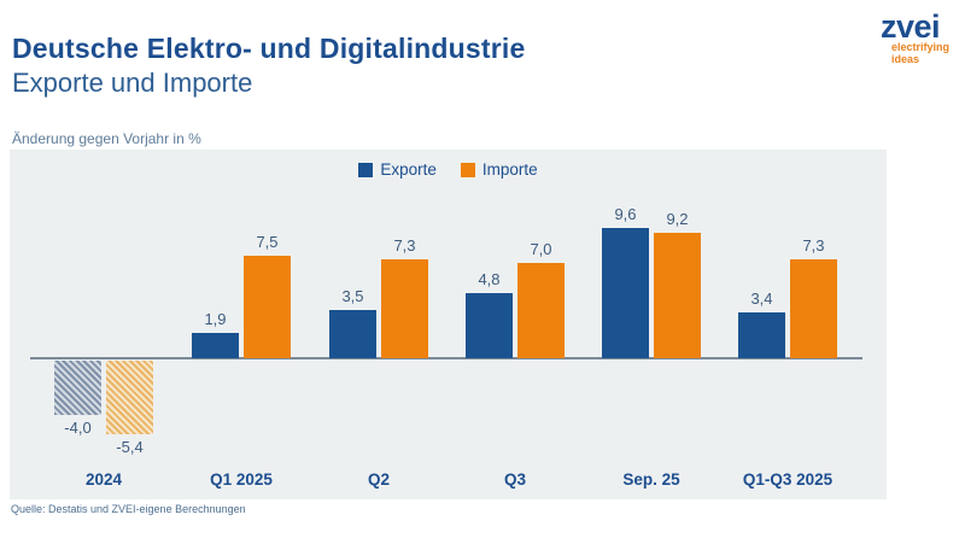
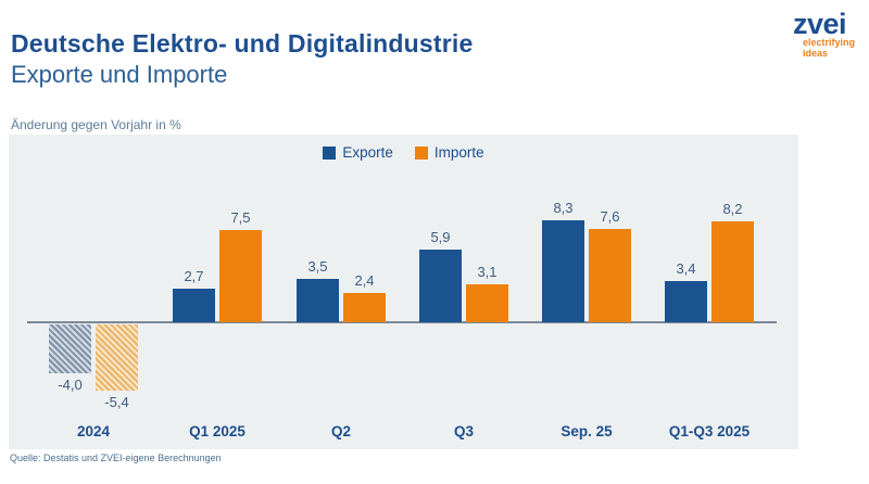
Exporte/Q1 2025: 1,9 -> 2,7
Importe/Q2: 7,3 -> 2,4
Exporte/Q3: 4,8 -> 5,9
Importe/Q3: 7,0 -> 3,1
Exporte/Sep. 25: 9,6 -> 8,3
Importe/Sep. 25: 9,2 -> 7,6
Importe/Q1-Q3 2025: 7,3 -> 8,2
